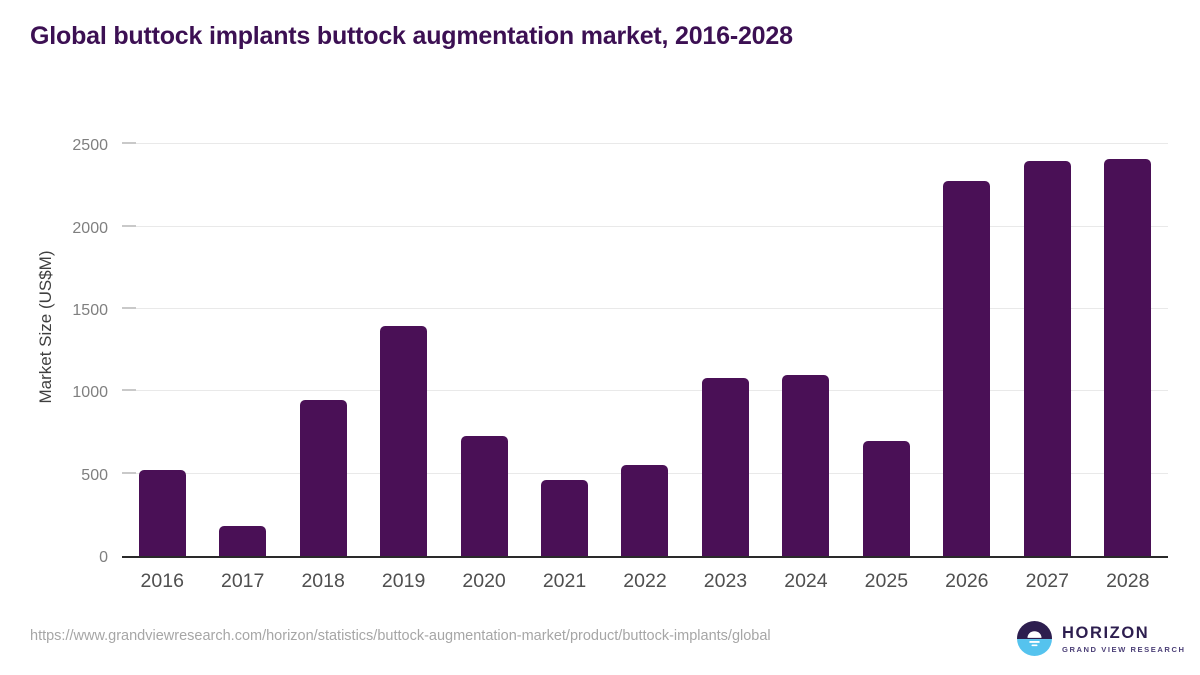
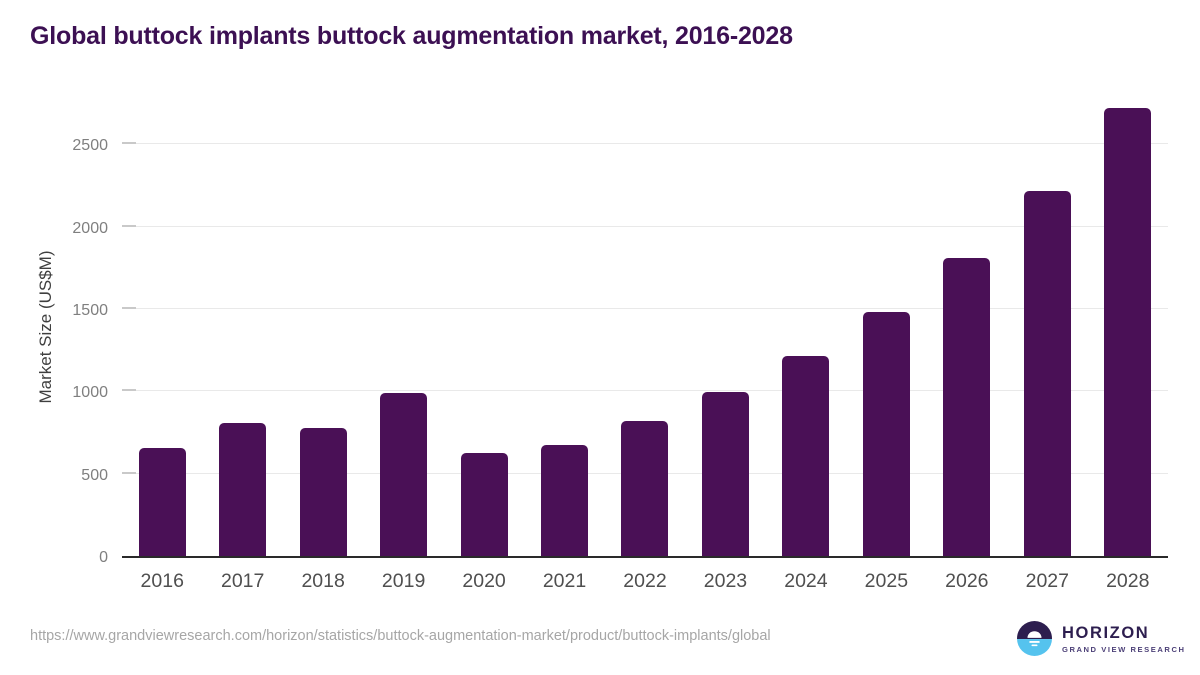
2016: 520 -> 660
2017: 180 -> 800
2018: 950 -> 780
2019: 1400 -> 990
2020: 730 -> 620
2021: 460 -> 680
2022: 550 -> 820
2023: 1080 -> 1000
2024: 1100 -> 1220
2025: 700 -> 1480
2026: 2280 -> 1810
2027: 2400 -> 2220
2028: 2410 -> 2720
